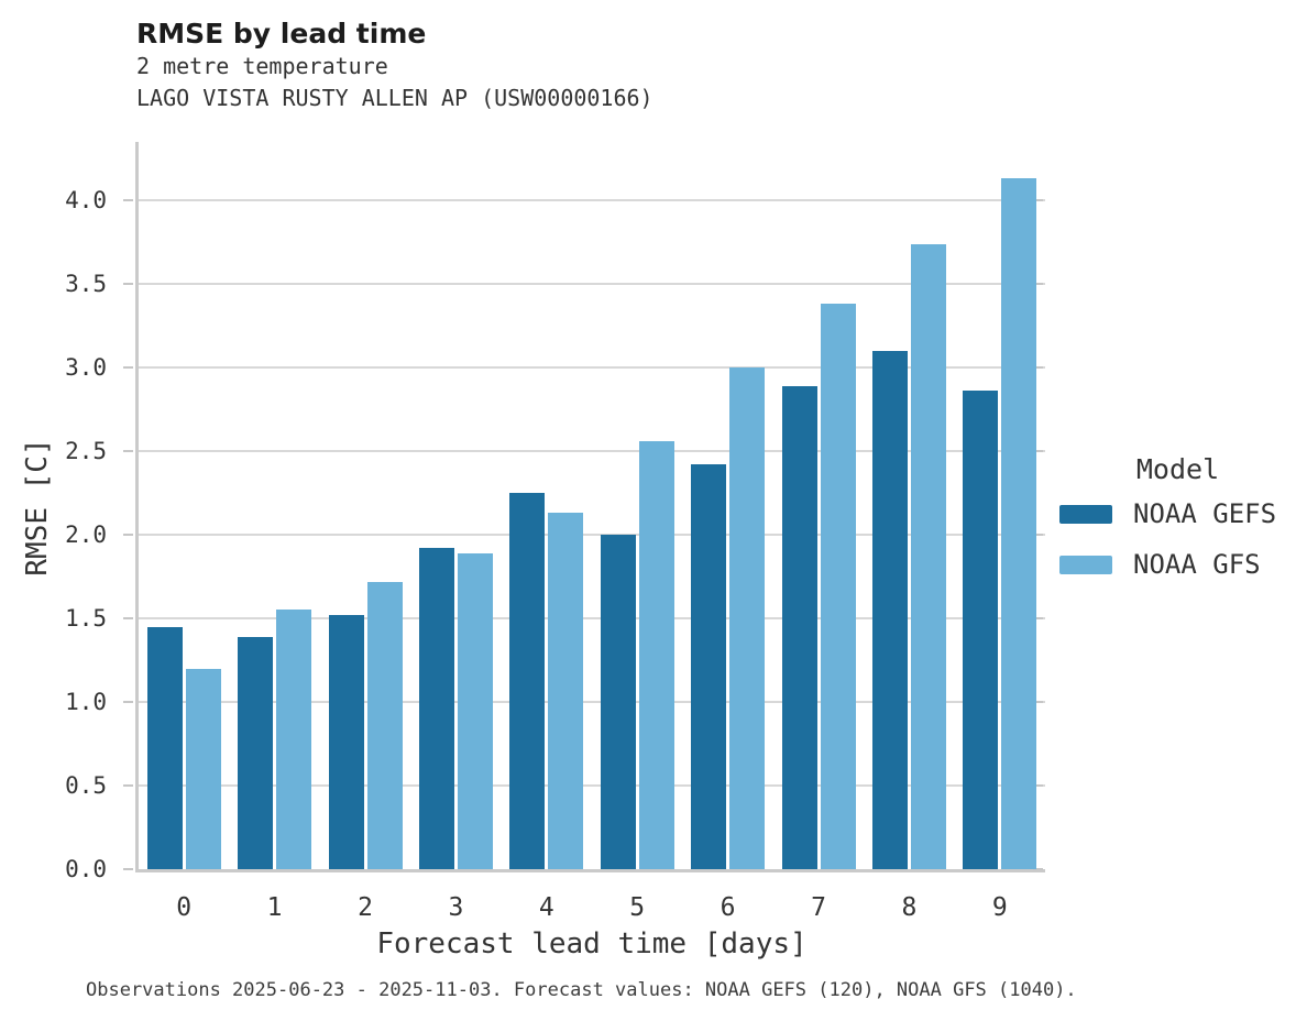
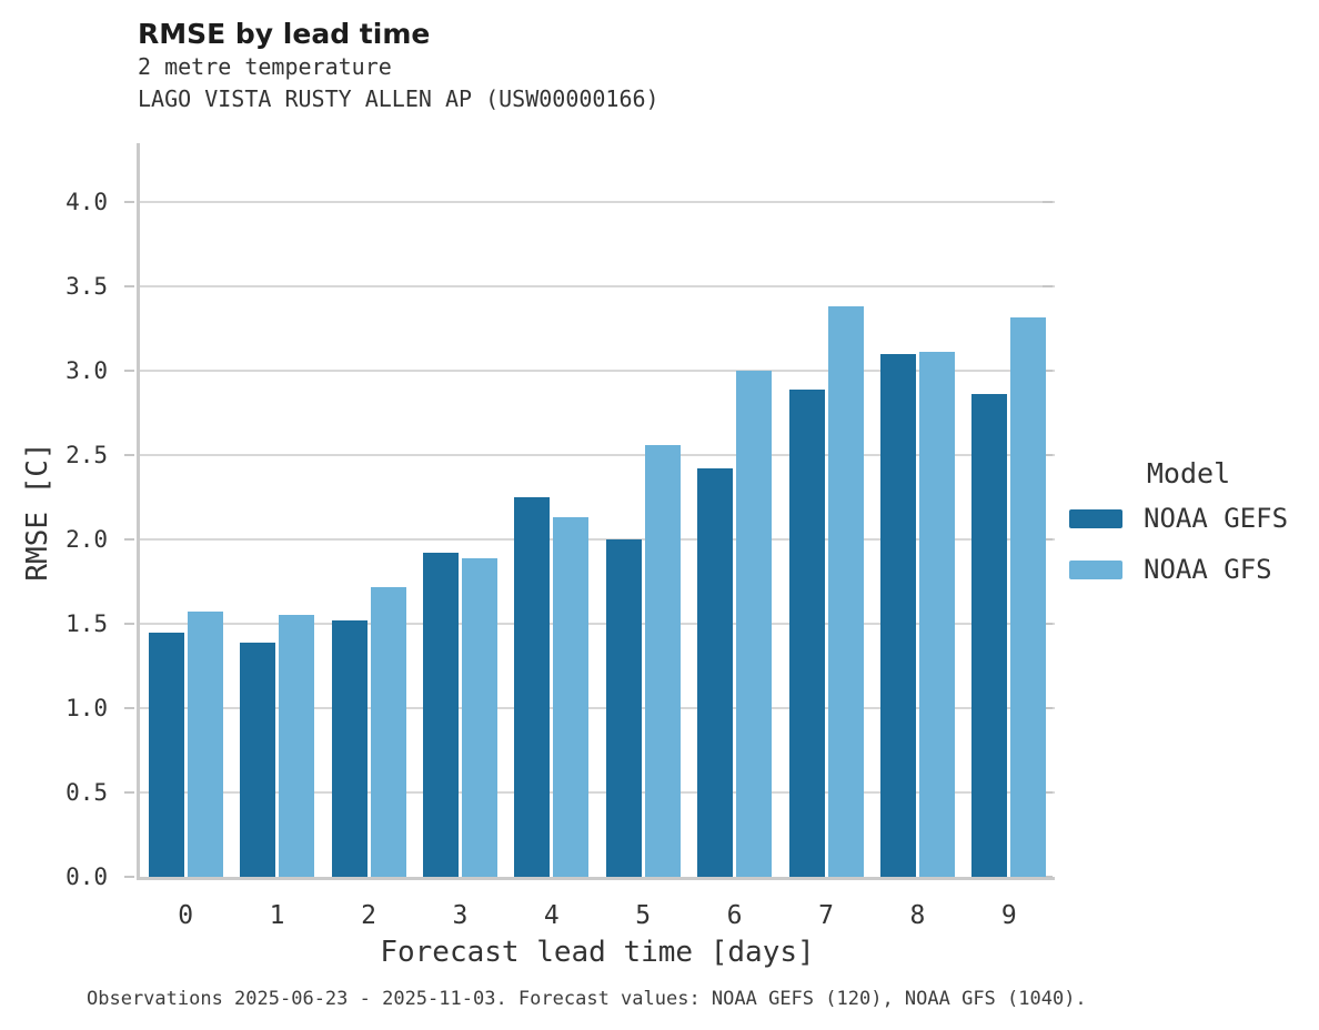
NOAA GFS/0: 1.20 -> 1.57
NOAA GFS/8: 3.74 -> 3.11
NOAA GFS/9: 4.13 -> 3.32
